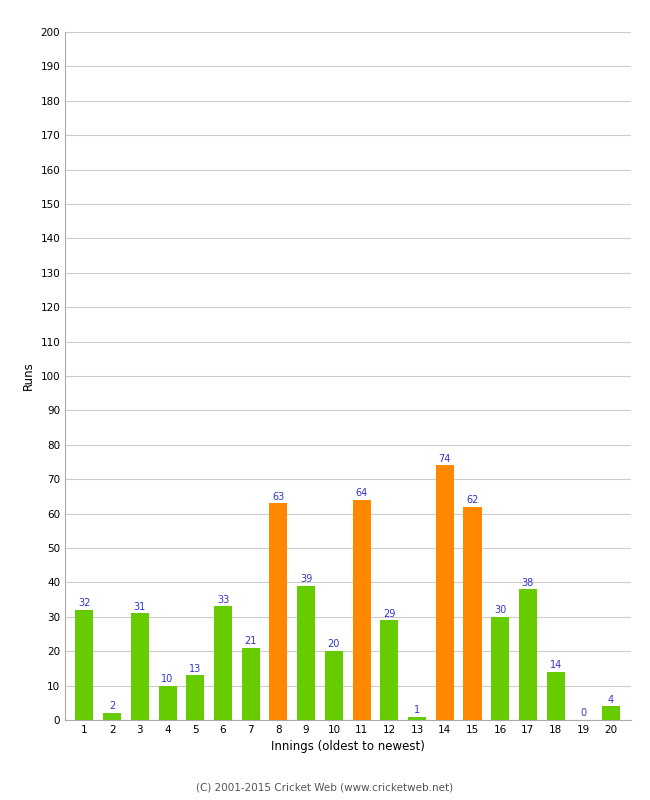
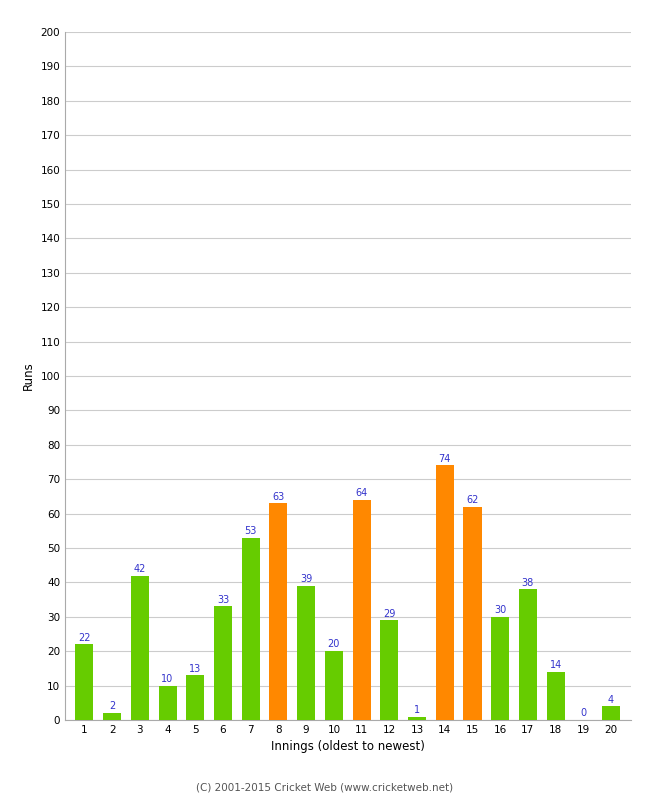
1: 32 -> 22
3: 31 -> 42
7: 21 -> 53
